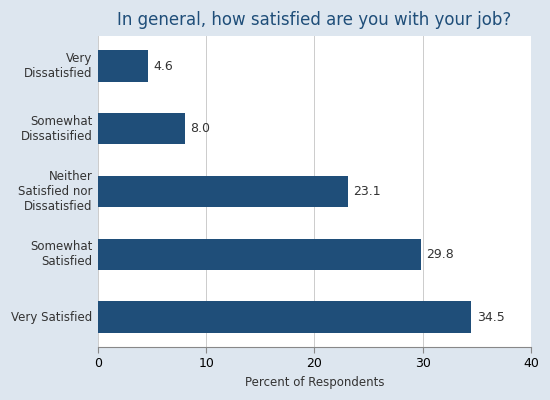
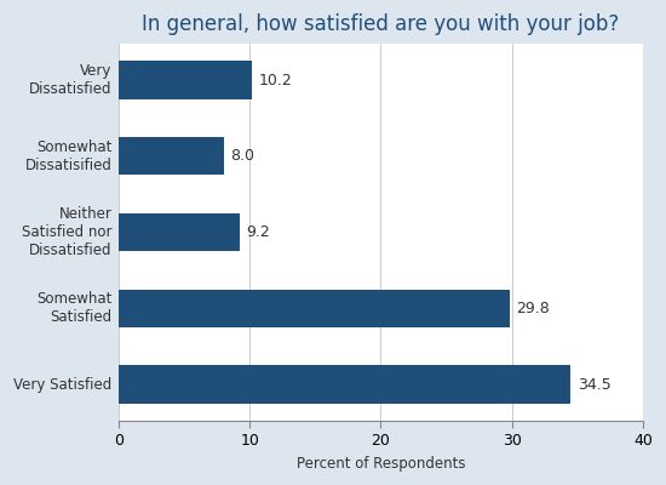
Very Dissatisfied: 4.6 -> 10.2
Neither Satisfied nor Dissatisfied: 23.1 -> 9.2
